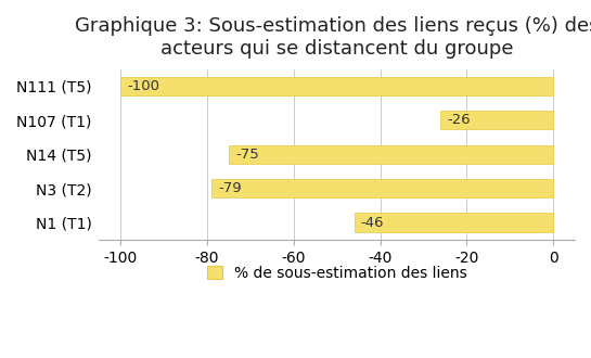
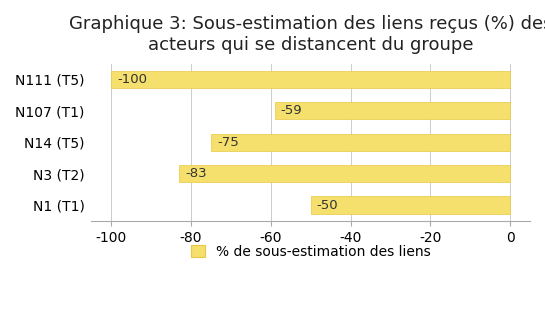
N107 (T1): -26 -> -59
N3 (T2): -79 -> -83
N1 (T1): -46 -> -50
